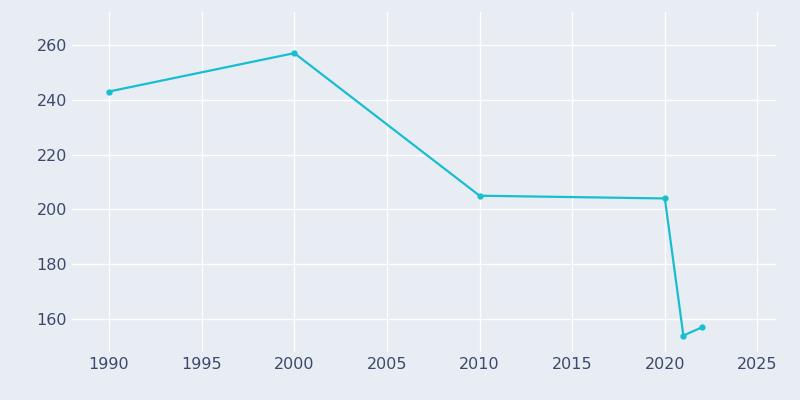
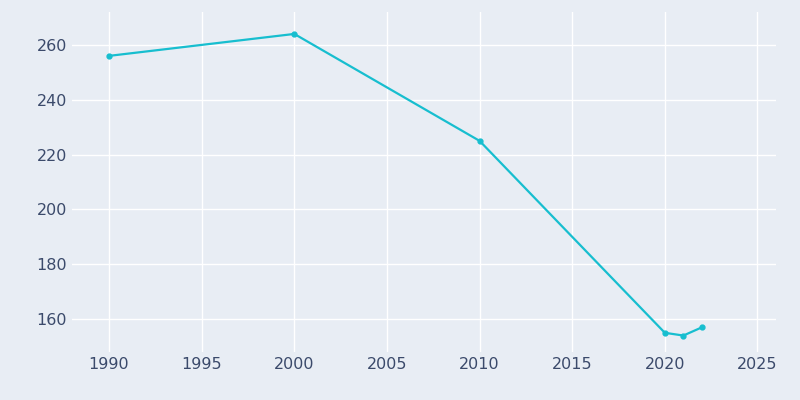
1990: 243 -> 256
2000: 257 -> 264
2010: 205 -> 225
2020: 204 -> 155
